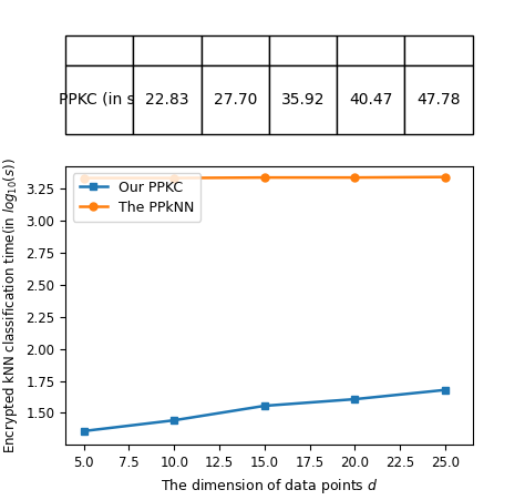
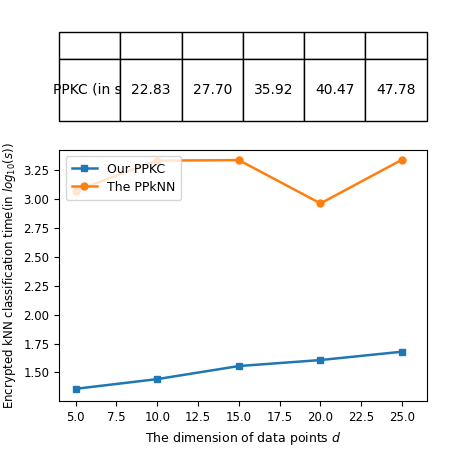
The PPkNN/5.0: 3.33 -> 3.07
The PPkNN/20.0: 3.33 -> 2.96
